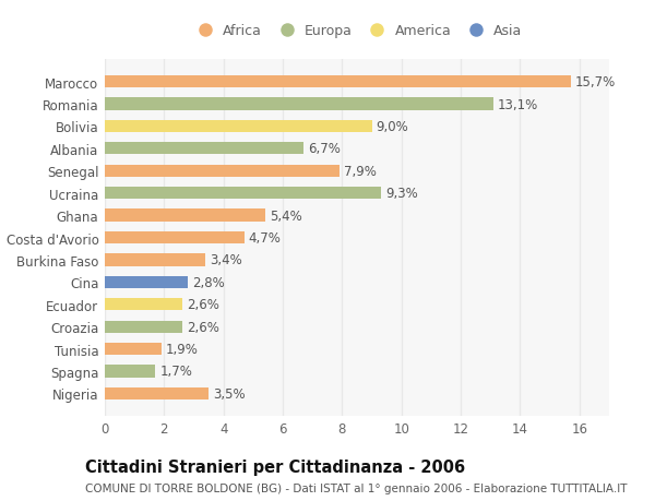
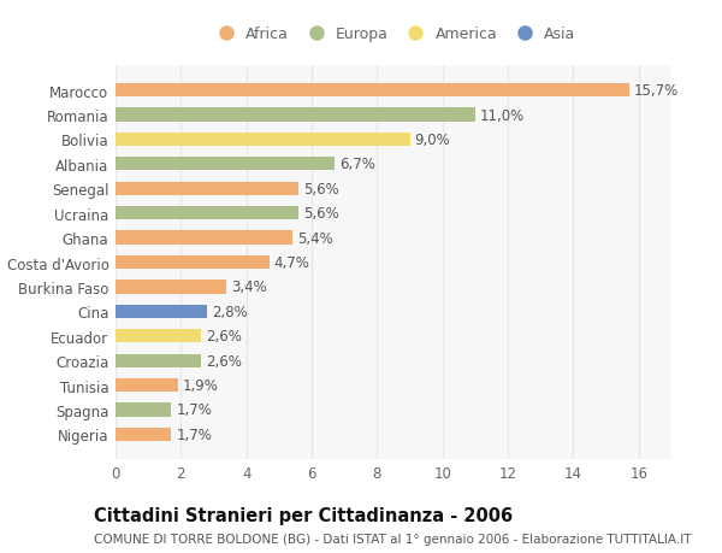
Romania: 13,1% -> 11,0%
Senegal: 7,9% -> 5,6%
Ucraina: 9,3% -> 5,6%
Nigeria: 3,5% -> 1,7%
